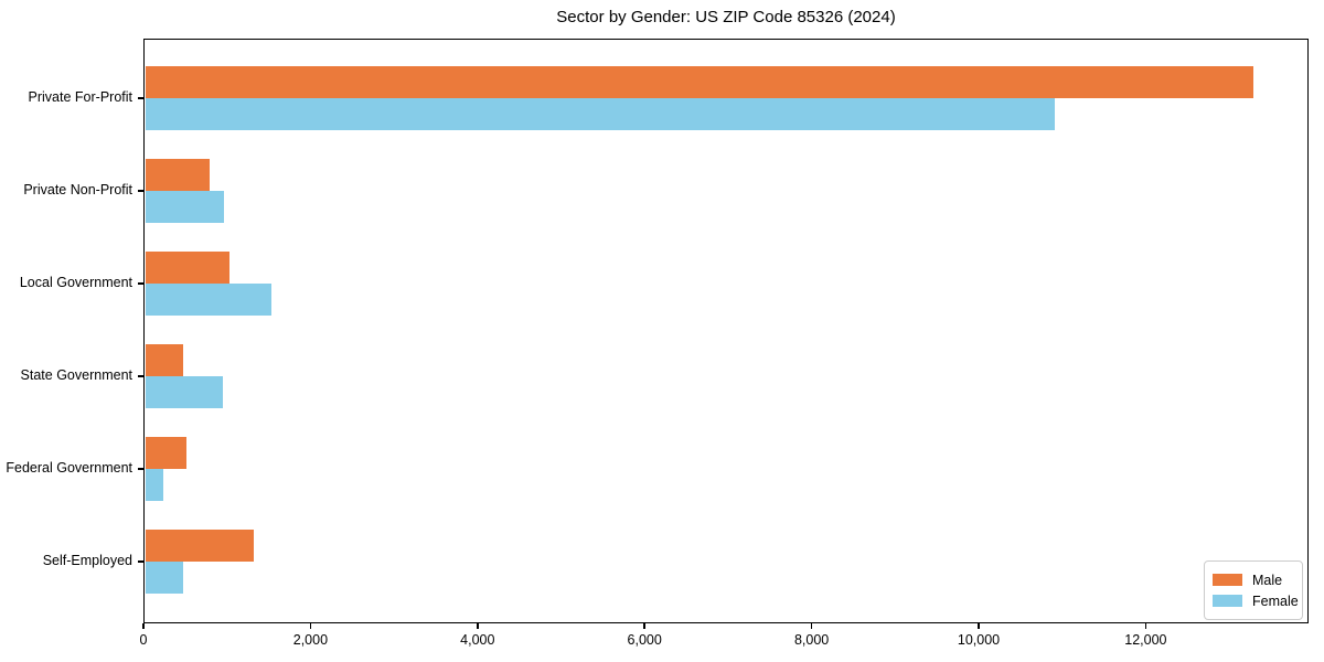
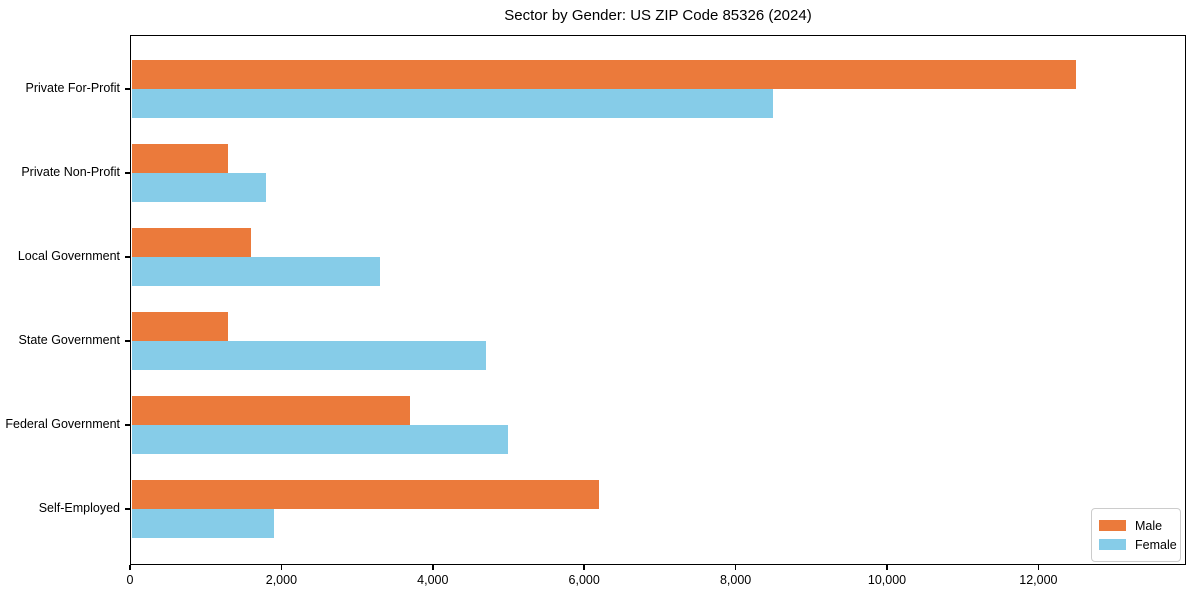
Male/Private For-Profit: 13300 -> 12500
Female/Private For-Profit: 10900 -> 8500
Male/Private Non-Profit: 800 -> 1300
Female/Private Non-Profit: 1000 -> 1800
Male/Local Government: 1000 -> 1600
Female/Local Government: 1500 -> 3300
Male/State Government: 500 -> 1300
Female/State Government: 1000 -> 4700
Male/Federal Government: 500 -> 3700
Female/Federal Government: 200 -> 5000
Male/Self-Employed: 1300 -> 6200
Female/Self-Employed: 500 -> 1900
